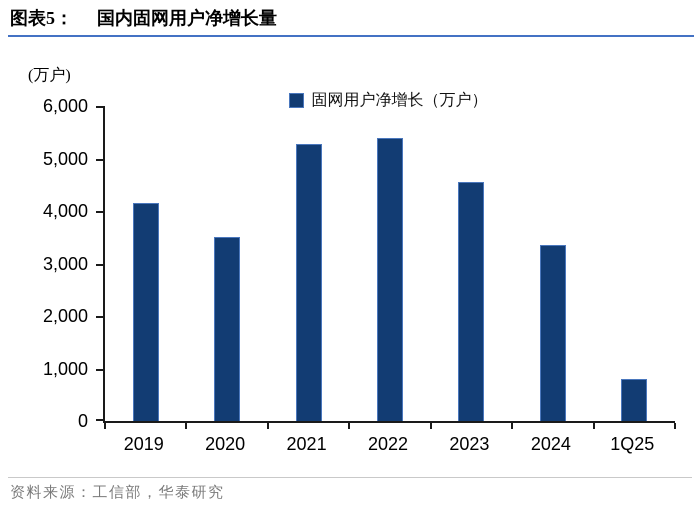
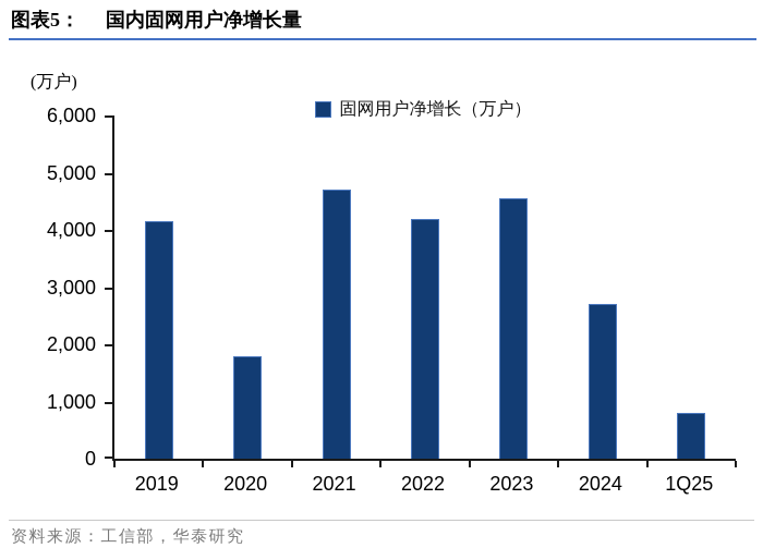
2020: 3500 -> 1800
2021: 5300 -> 4700
2022: 5400 -> 4200
2024: 3400 -> 2700
